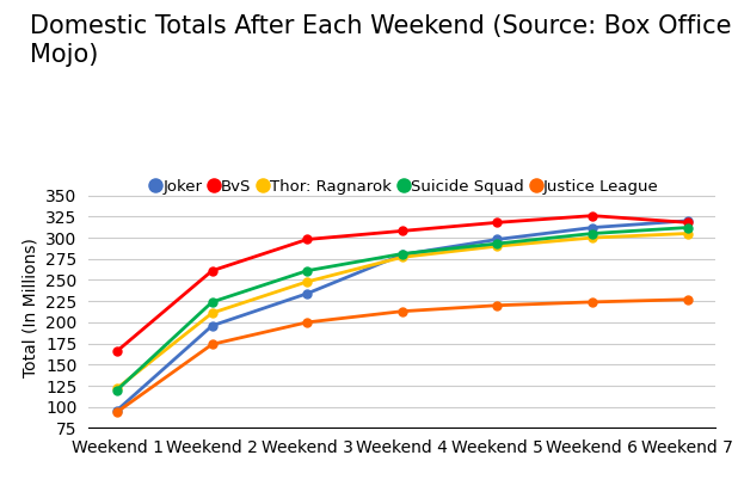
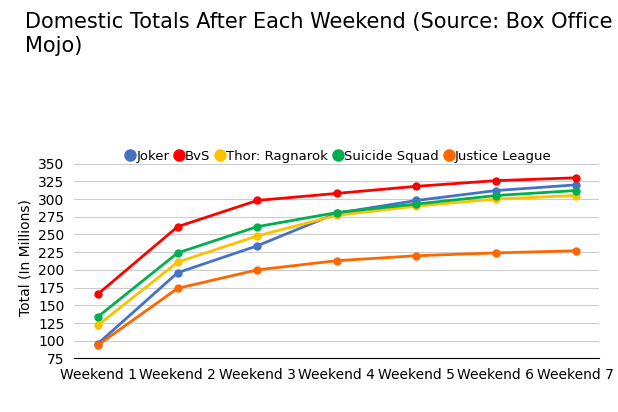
Suicide Squad/Weekend 1: 120 -> 134
BvS/Weekend 7: 318 -> 330
